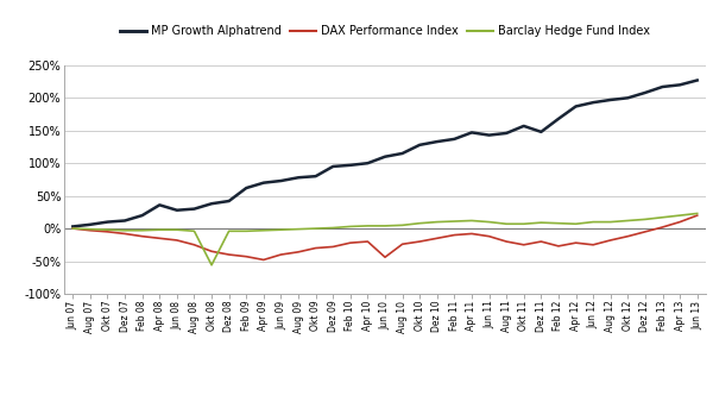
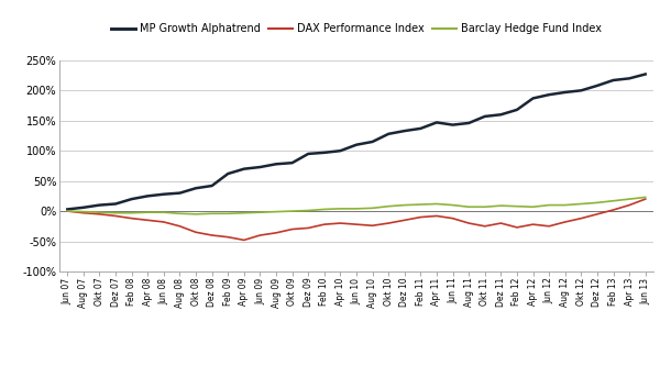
MP Growth Alphatrend/Apr 08: 36% -> 25%
Barclay Hedge Fund Index/Okt 08: -56% -> -5%
DAX Performance Index/Jun 10: -44% -> -22%
MP Growth Alphatrend/Dez 11: 148% -> 160%
